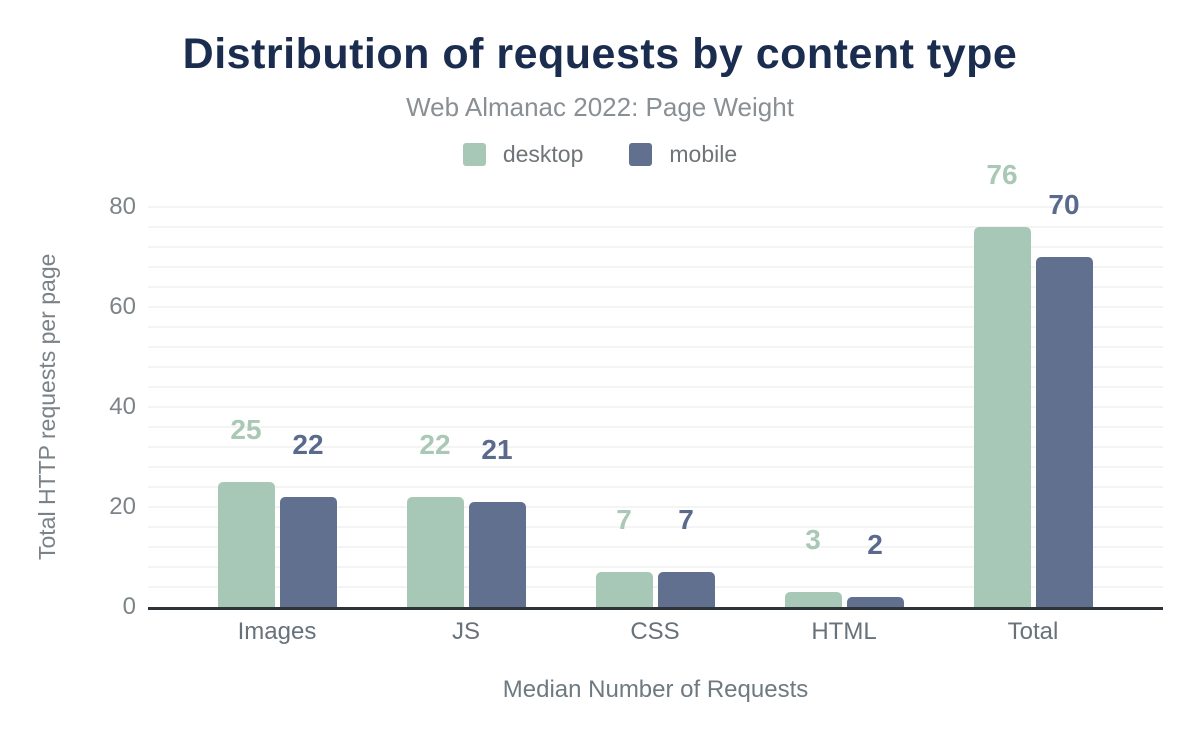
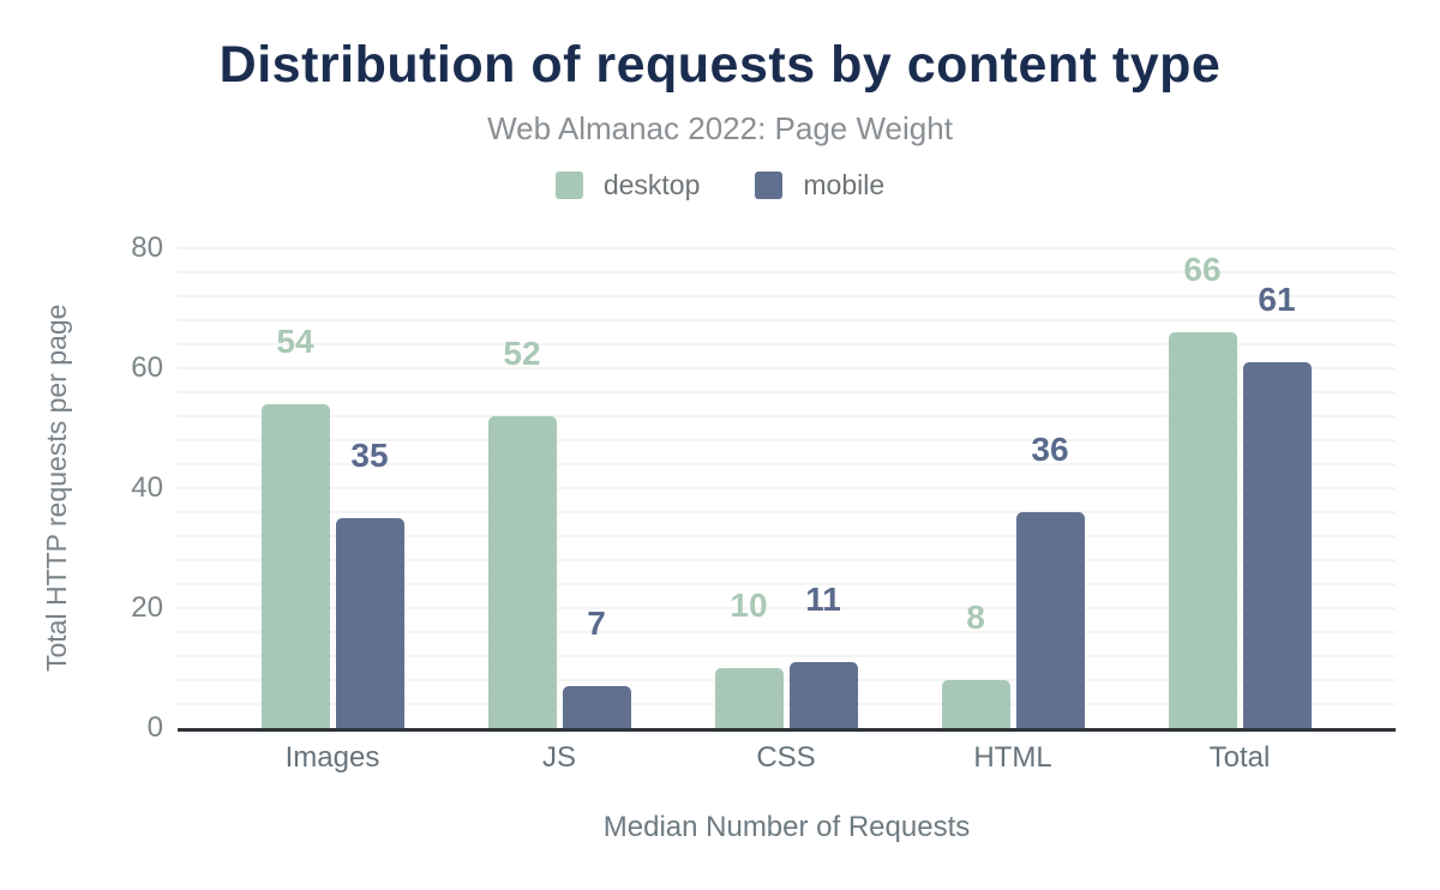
desktop/Images: 25 -> 54
mobile/Images: 22 -> 35
desktop/JS: 22 -> 52
mobile/JS: 21 -> 7
desktop/CSS: 7 -> 10
mobile/CSS: 7 -> 11
desktop/HTML: 3 -> 8
mobile/HTML: 2 -> 36
desktop/Total: 76 -> 66
mobile/Total: 70 -> 61
